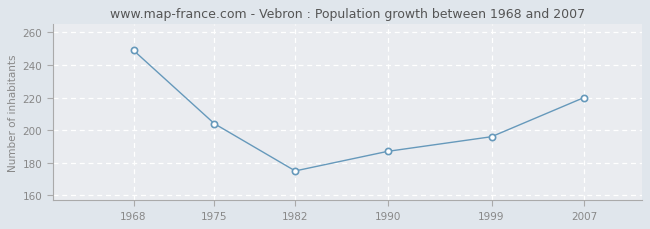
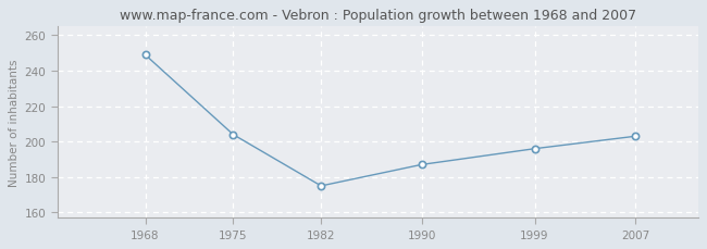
2007: 220 -> 203
